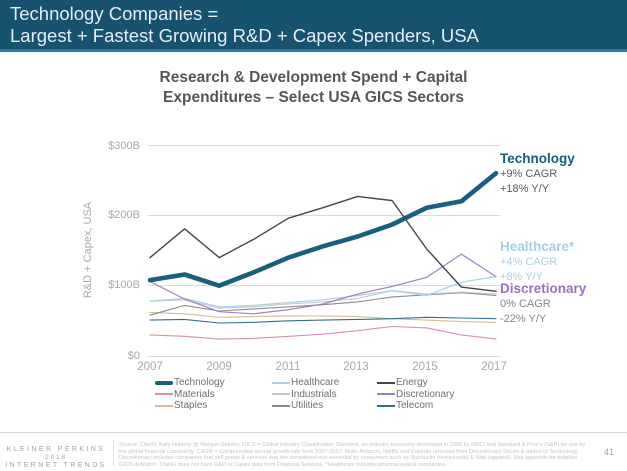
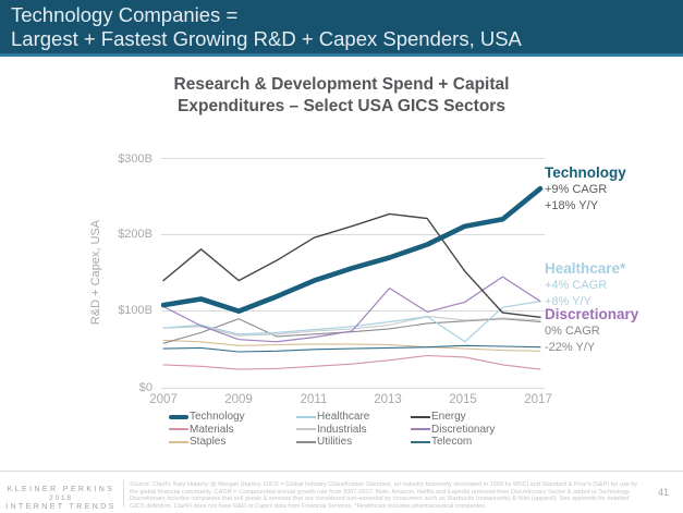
Utilities/2009: $60B -> $90B
Discretionary/2013: $90B -> $130B
Healthcare/2015: $90B -> $60B
